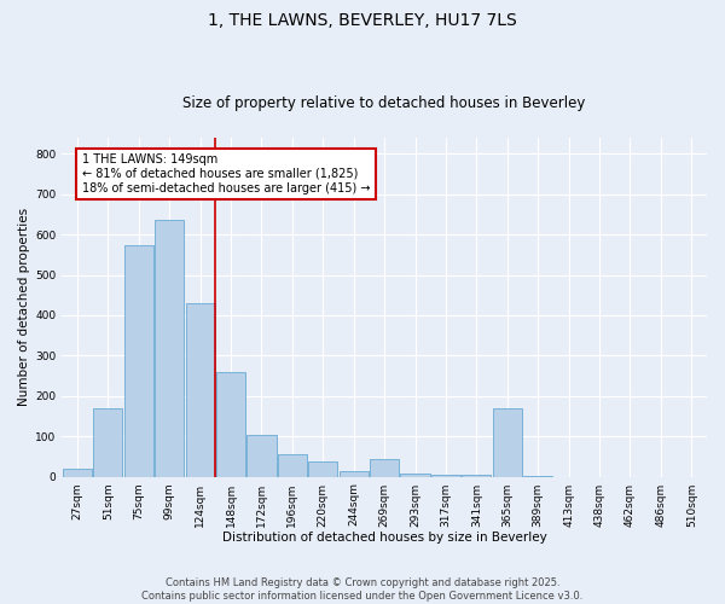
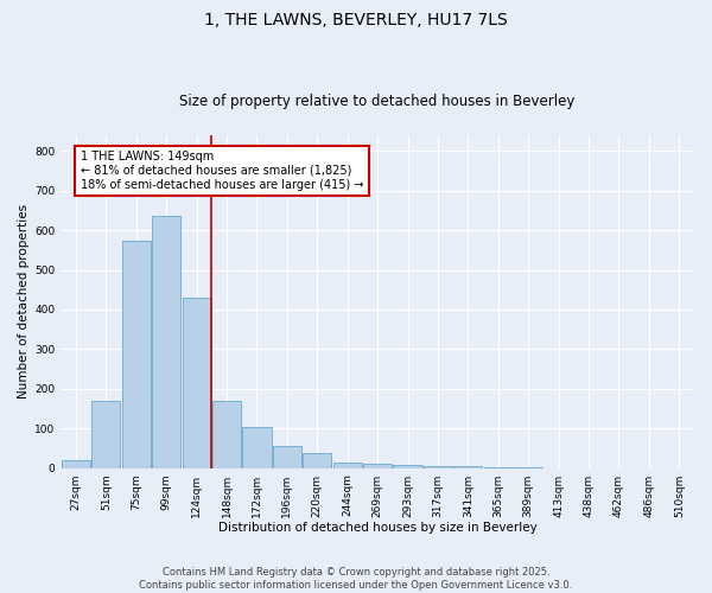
148sqm: 260 -> 170
269sqm: 45 -> 12
365sqm: 170 -> 3
